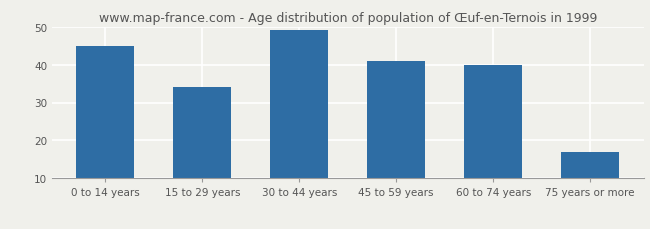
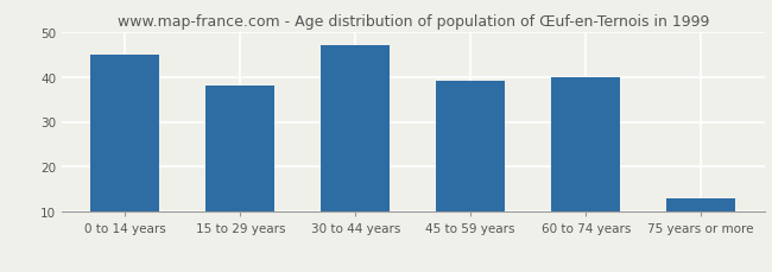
15 to 29 years: 34 -> 38
30 to 44 years: 49 -> 47
45 to 59 years: 41 -> 39
75 years or more: 17 -> 13
